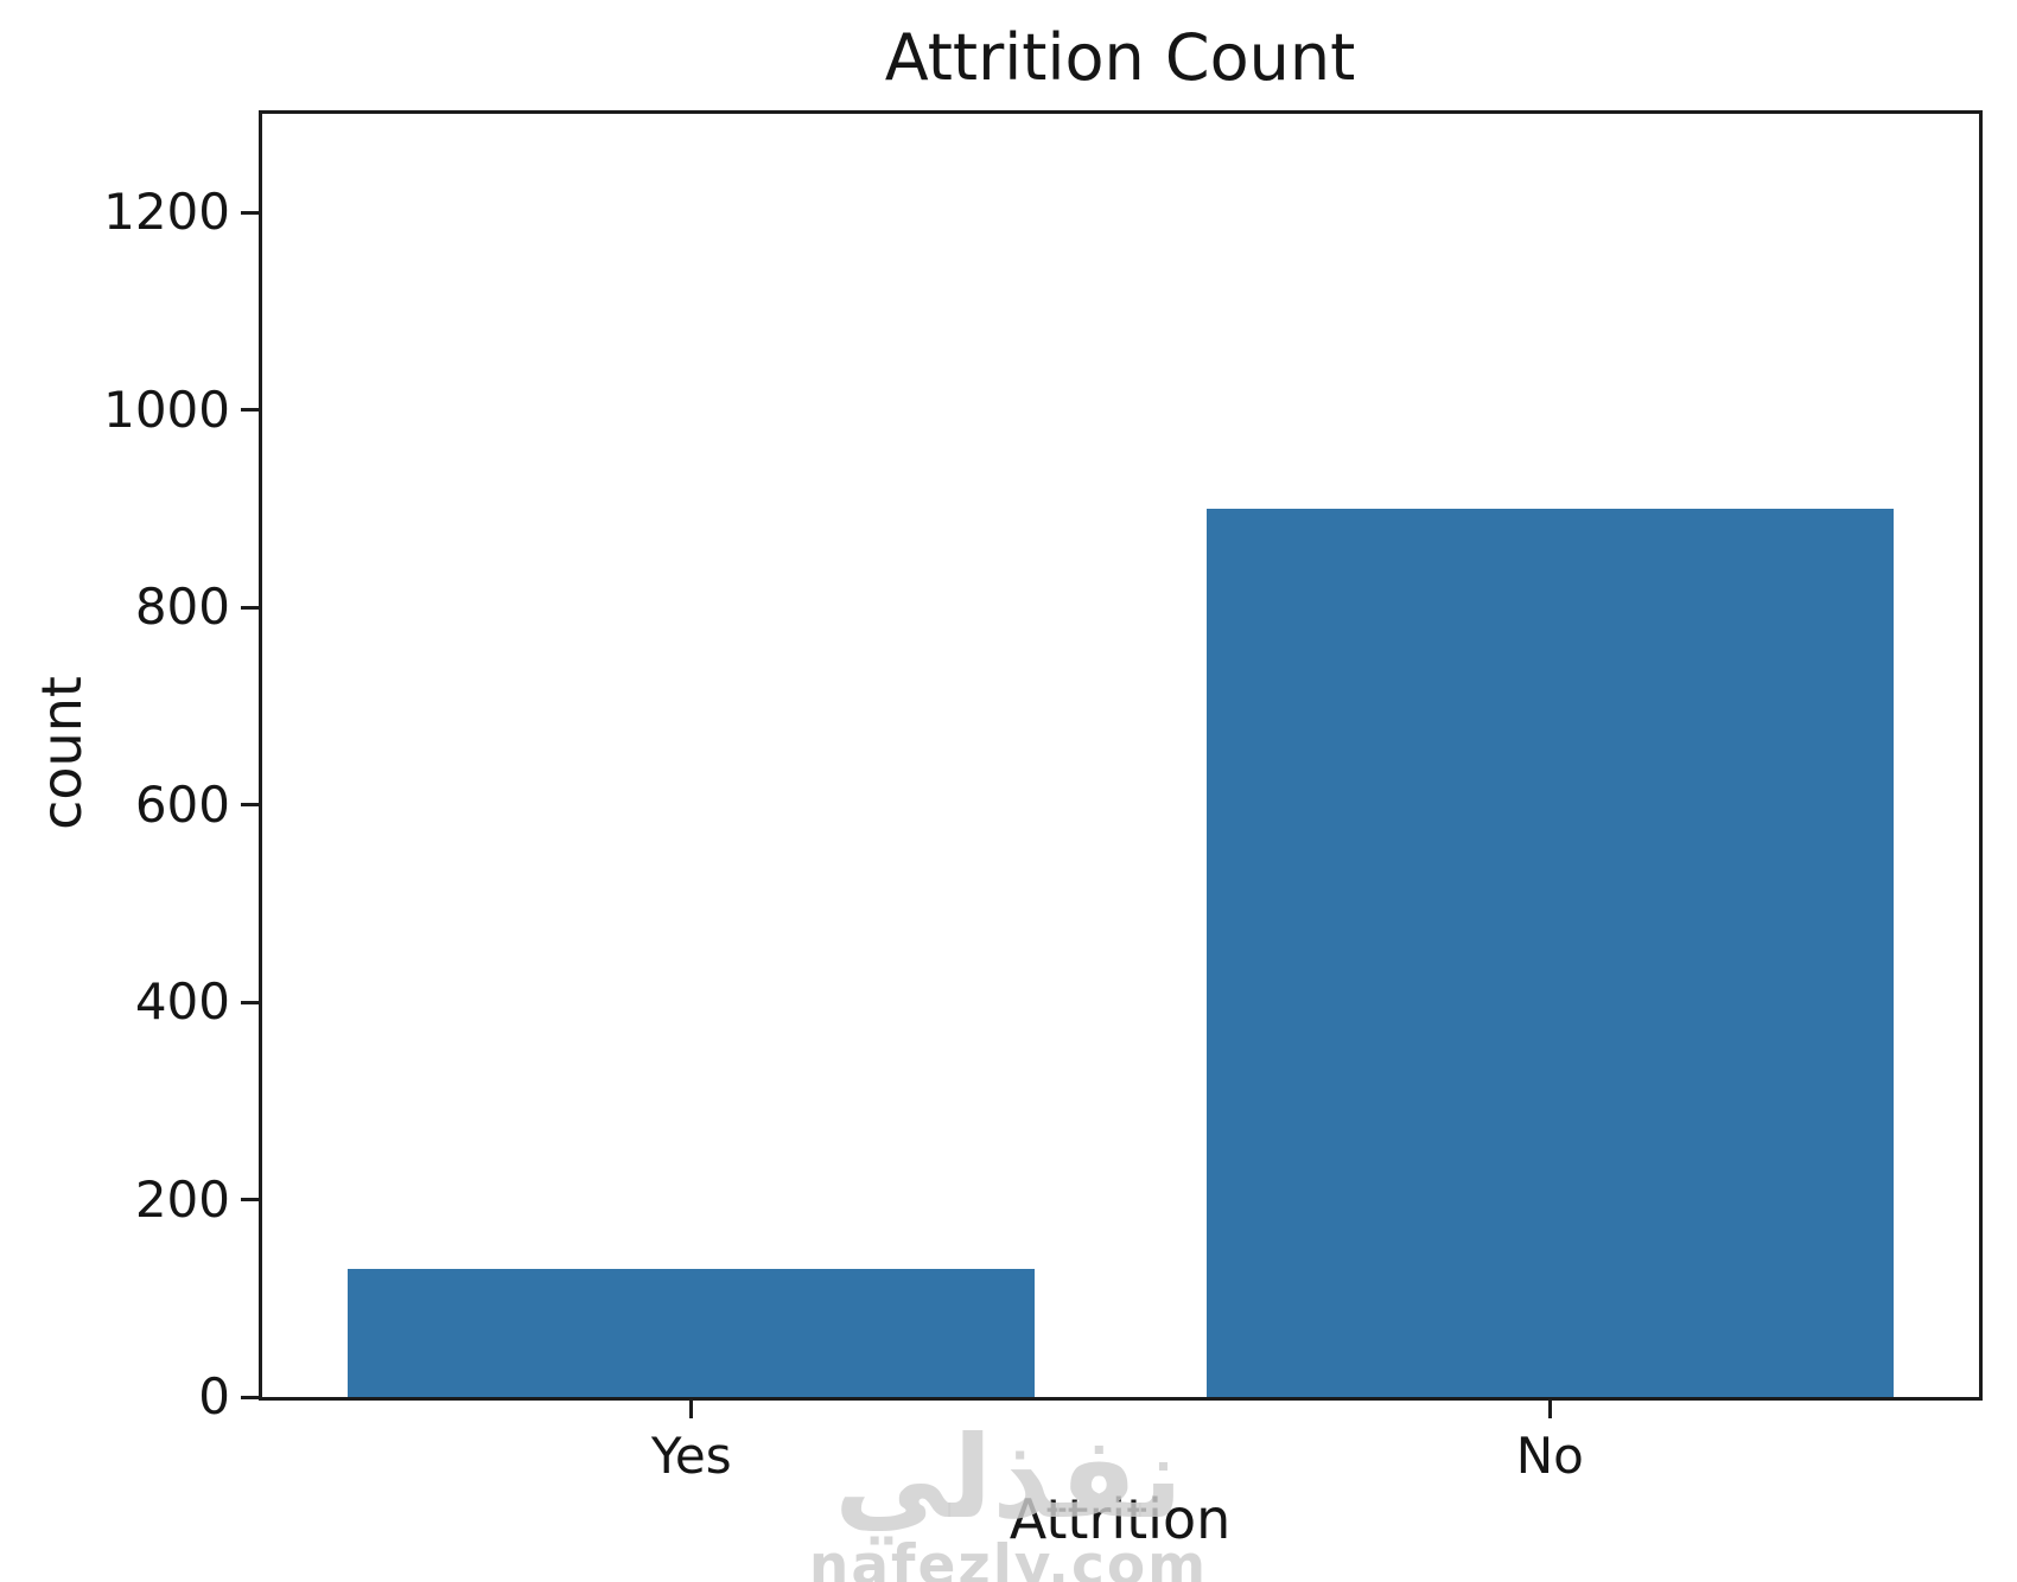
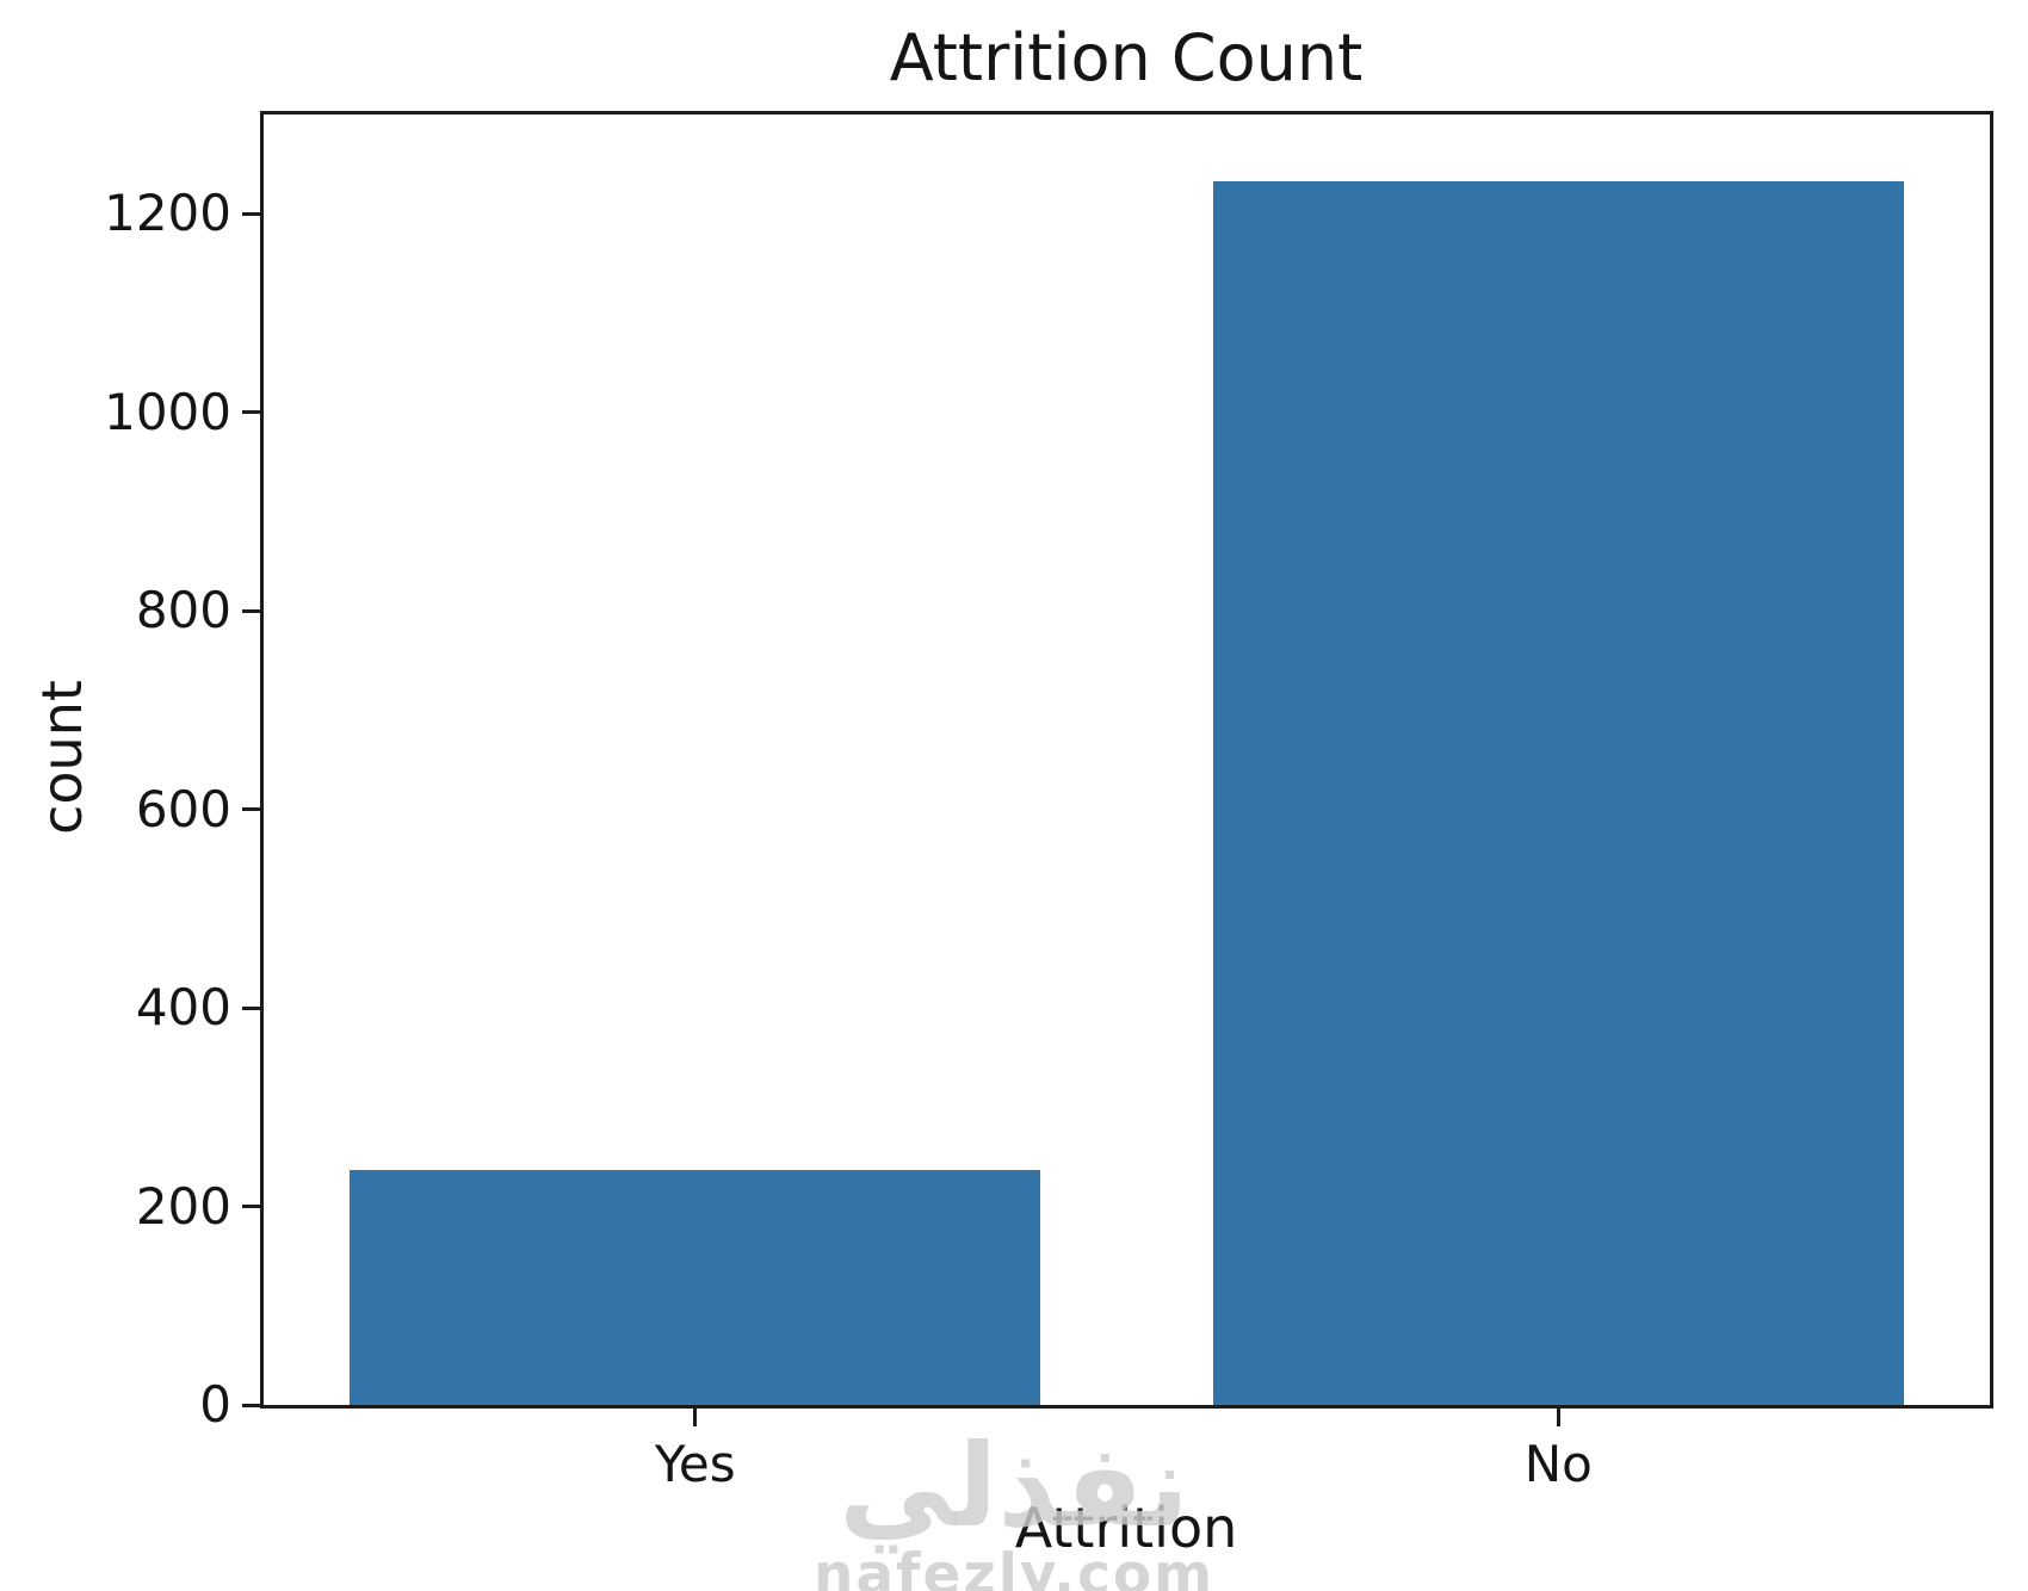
Yes: 130 -> 240
No: 900 -> 1230
